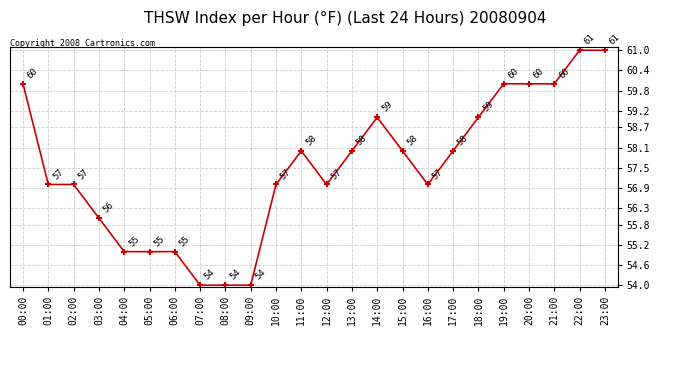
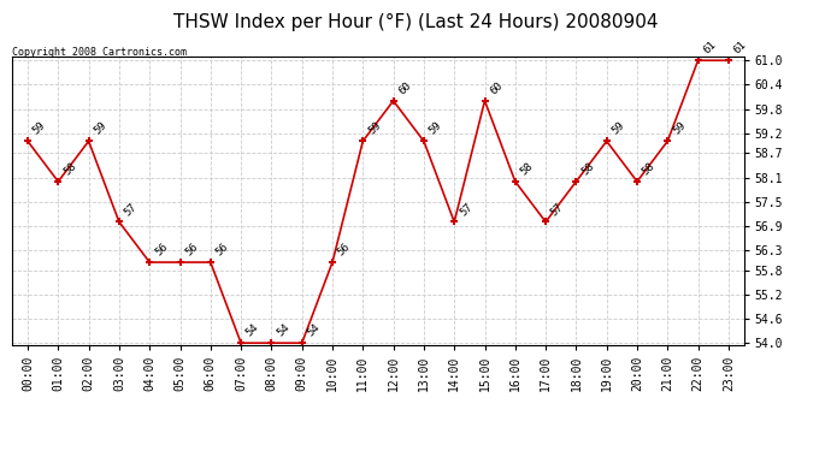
00:00: 60 -> 59
01:00: 57 -> 58
02:00: 57 -> 59
03:00: 56 -> 57
04:00: 55 -> 56
05:00: 55 -> 56
06:00: 55 -> 56
10:00: 57 -> 56
11:00: 58 -> 59
12:00: 57 -> 60
13:00: 58 -> 59
14:00: 59 -> 57
15:00: 58 -> 60
16:00: 57 -> 58
17:00: 58 -> 57
18:00: 59 -> 58
19:00: 60 -> 59
20:00: 60 -> 58
21:00: 60 -> 59
